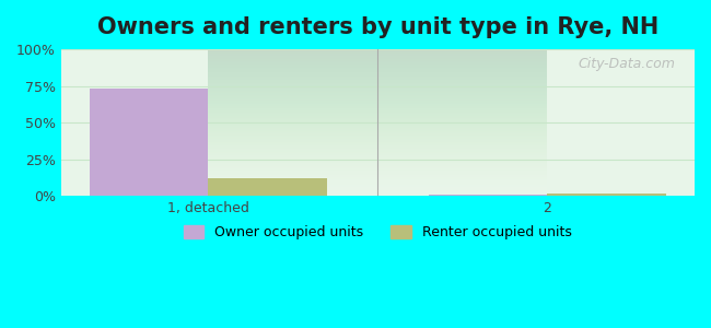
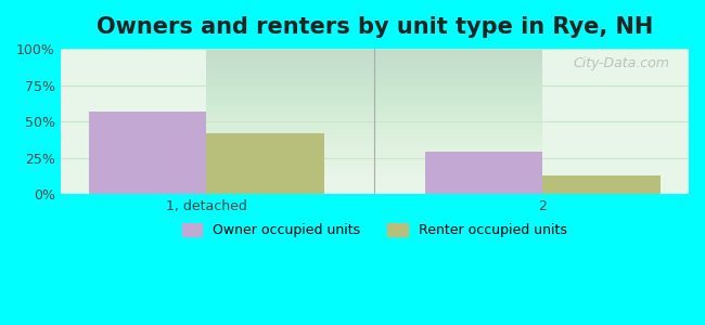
Owner occupied units/1, detached: 73% -> 57%
Renter occupied units/1, detached: 12% -> 42%
Owner occupied units/2: 1% -> 29%
Renter occupied units/2: 2% -> 13%
